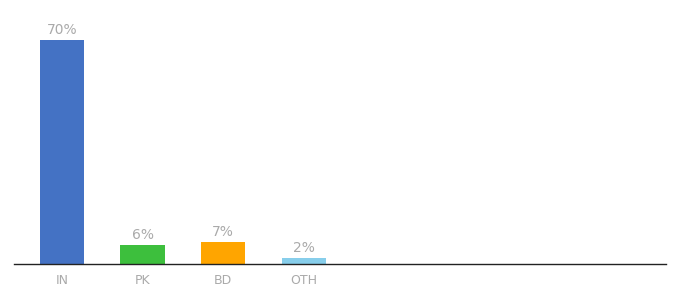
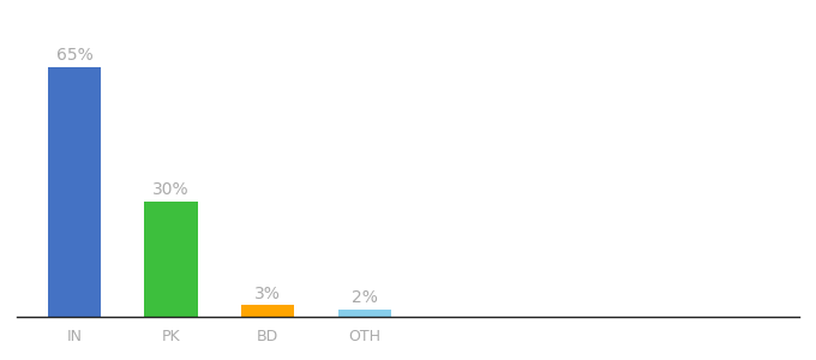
IN: 70% -> 65%
PK: 6% -> 30%
BD: 7% -> 3%
